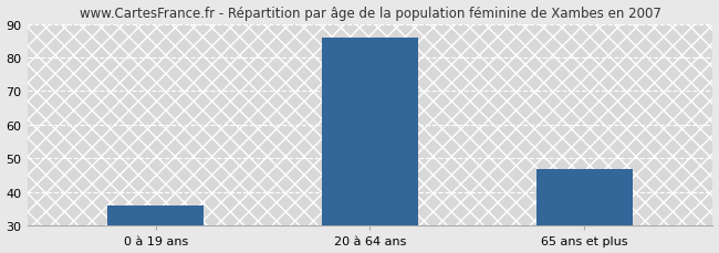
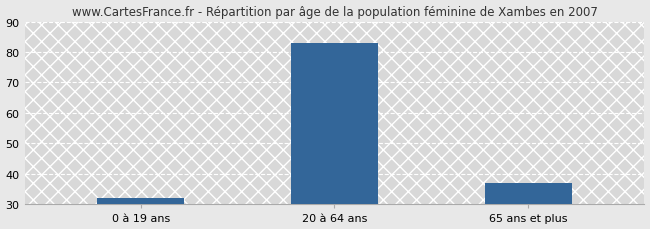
0 à 19 ans: 36 -> 32
20 à 64 ans: 86 -> 83
65 ans et plus: 47 -> 37
